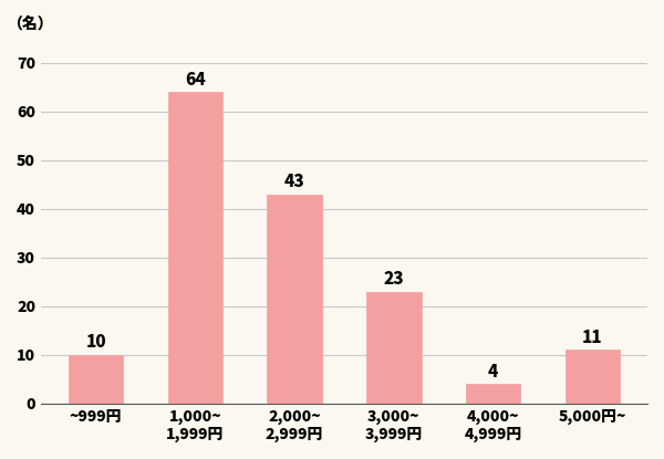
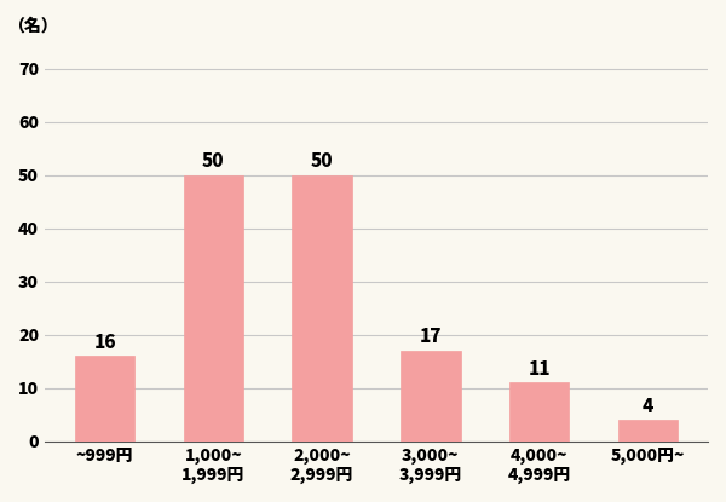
~999円: 10 -> 16
1,000~ 1,999円: 64 -> 50
2,000~ 2,999円: 43 -> 50
3,000~ 3,999円: 23 -> 17
4,000~ 4,999円: 4 -> 11
5,000円~: 11 -> 4
